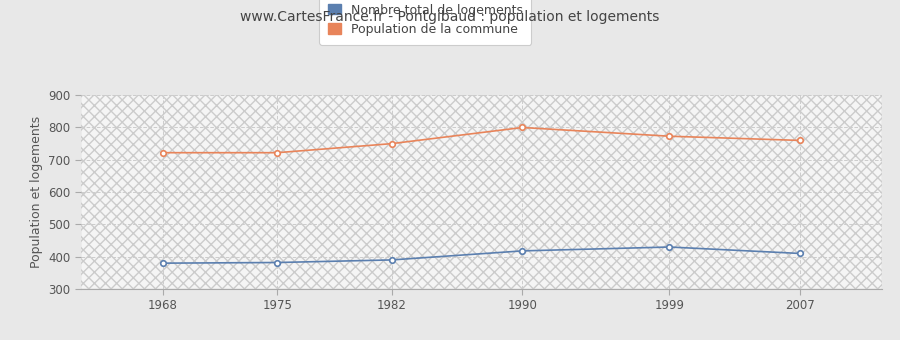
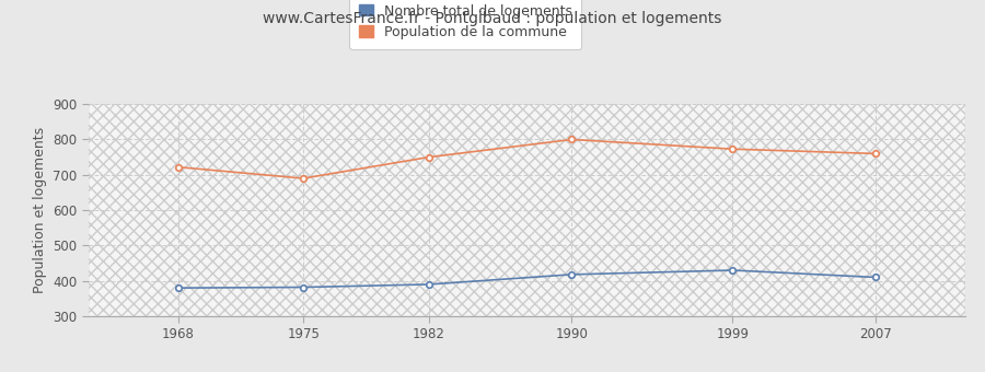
Population de la commune/1975: 722 -> 690
